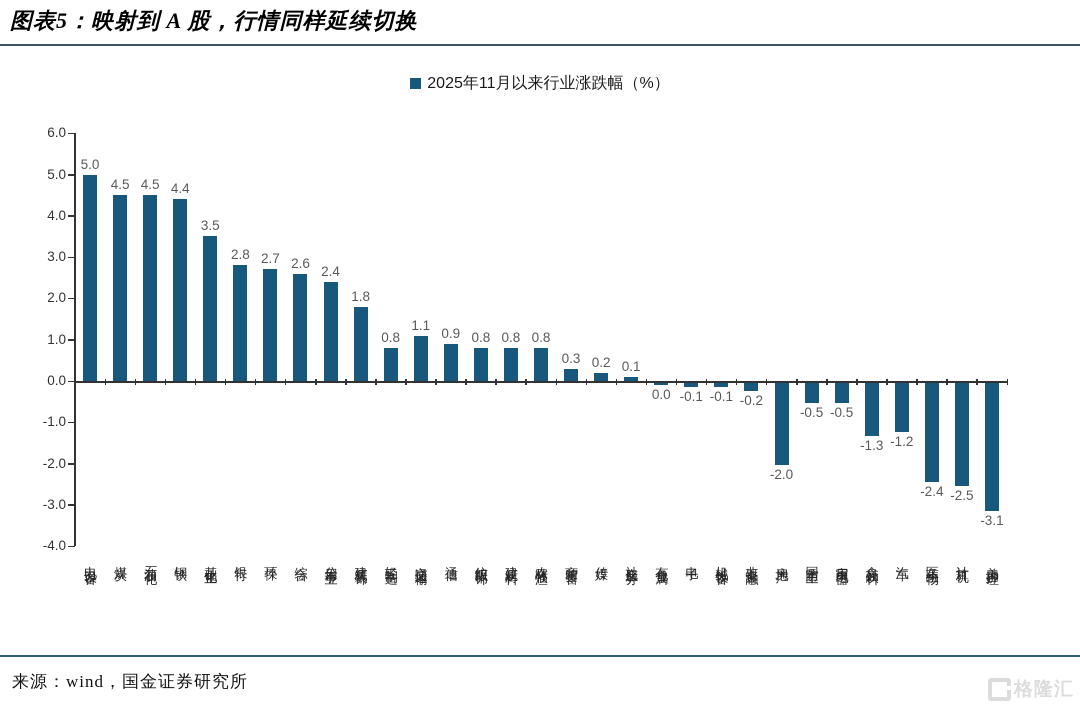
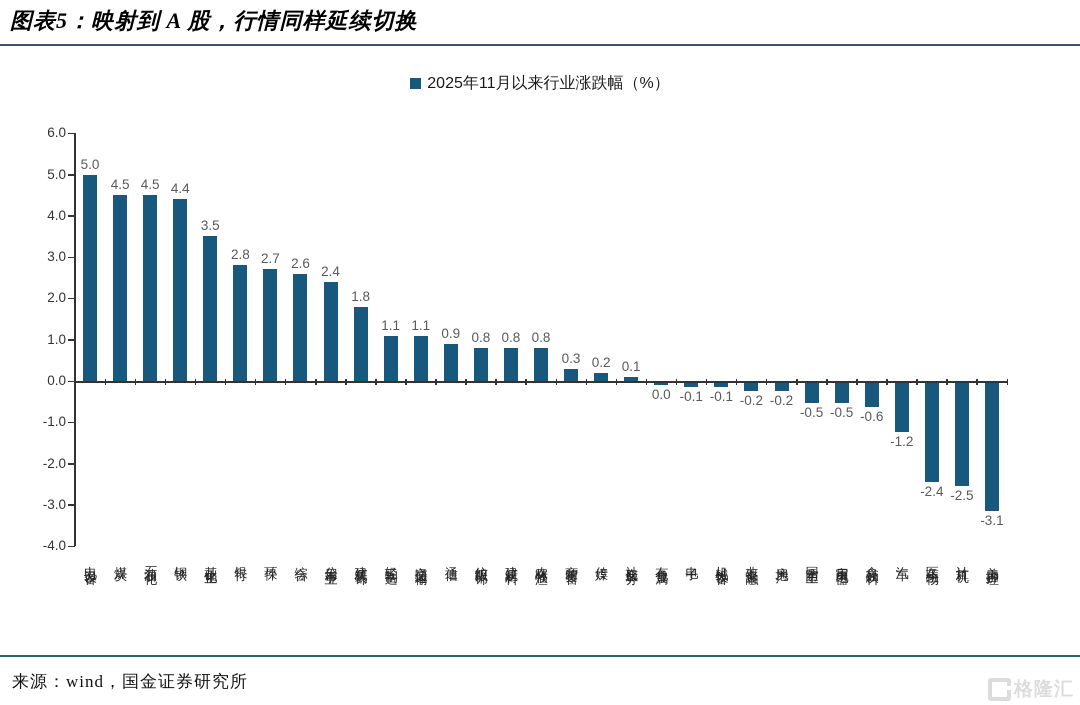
轻工制造: 0.8 -> 1.1
房地产: -2.0 -> -0.2
食品饮料: -1.3 -> -0.6
